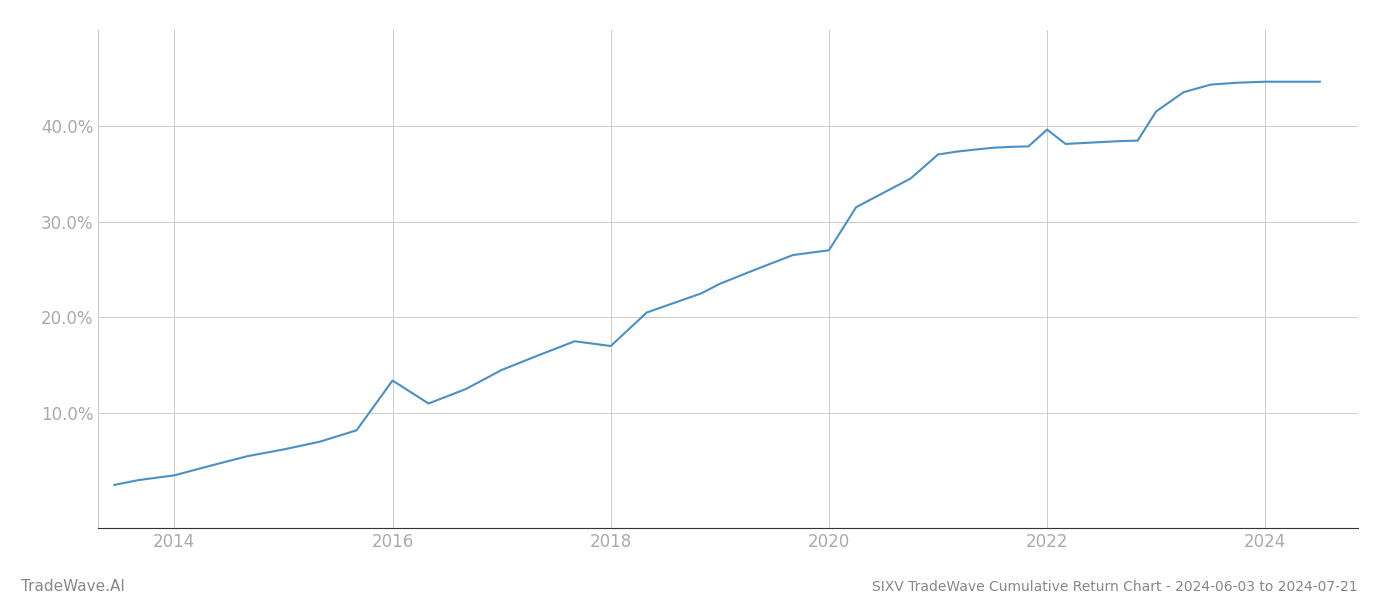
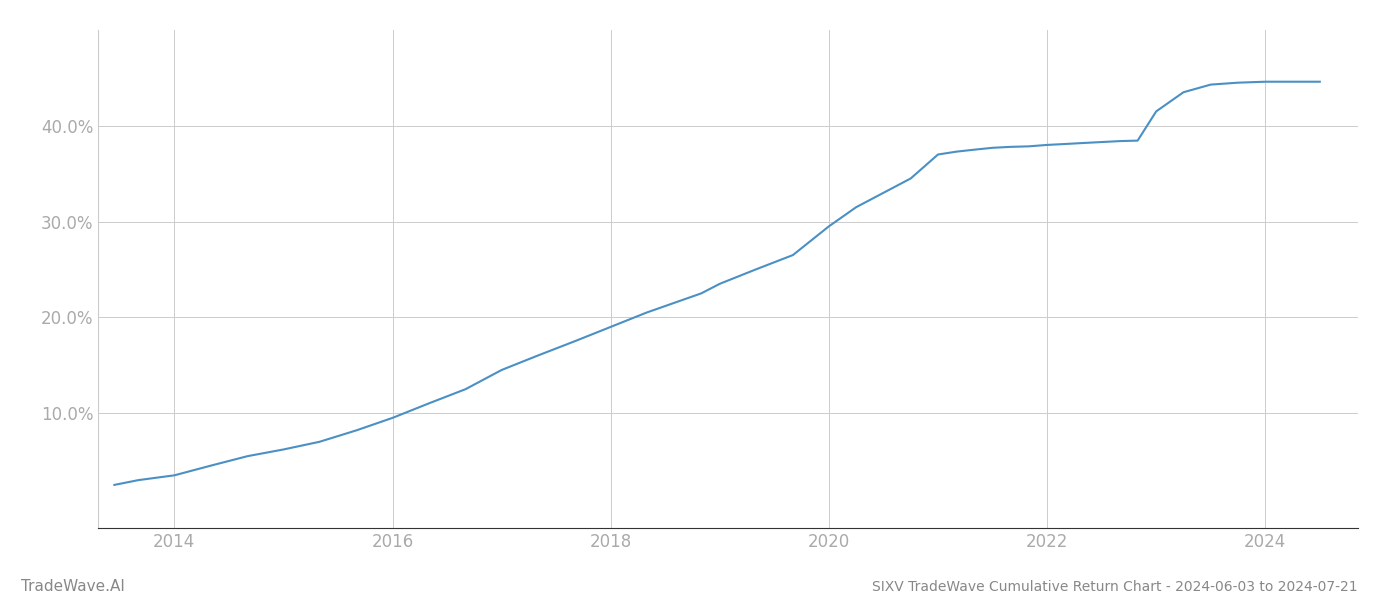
2016: 13.4% -> 9.5%
2018: 17.0% -> 19.0%
2020: 27.0% -> 29.5%
2022: 39.6% -> 38.0%
